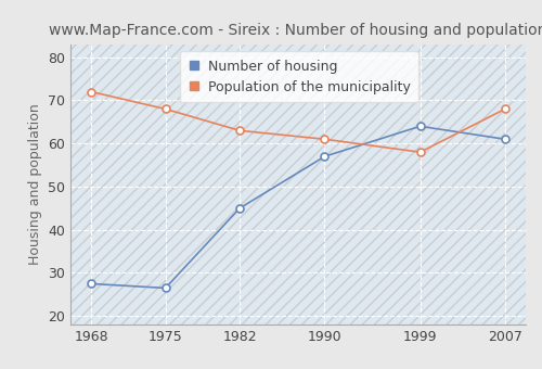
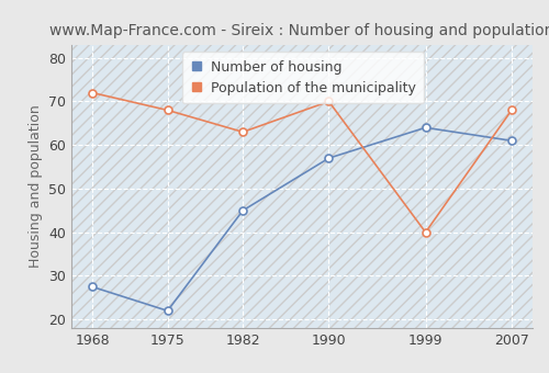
Number of housing/1975: 26.5 -> 22.0
Population of the municipality/1990: 61 -> 70
Population of the municipality/1999: 58 -> 40
